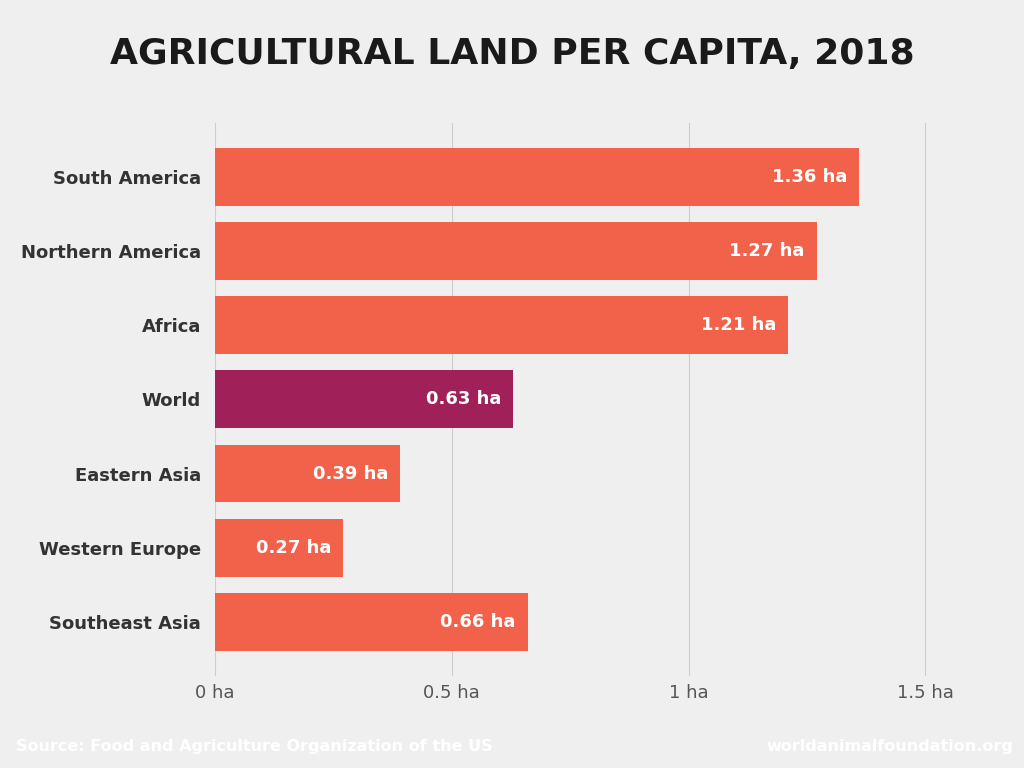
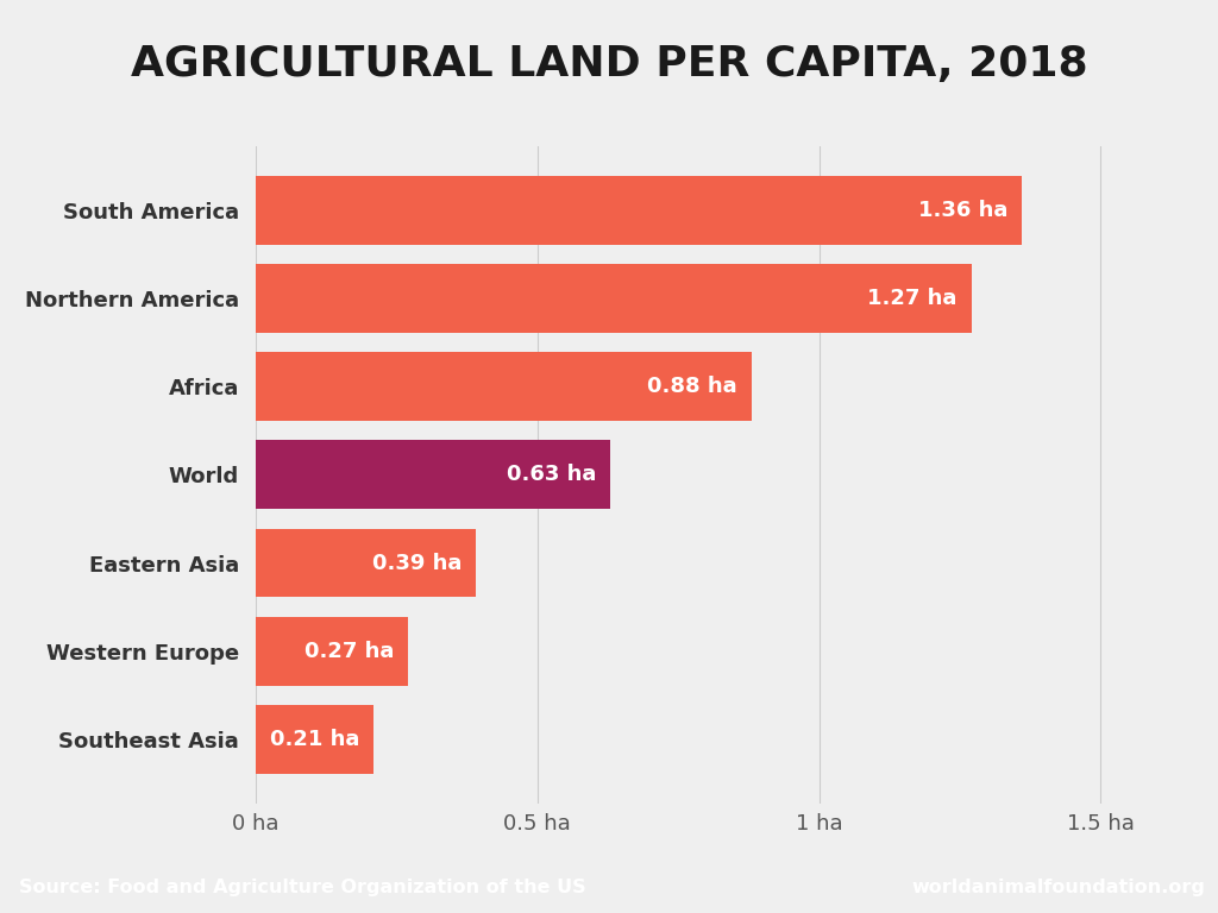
Africa: 1.21 -> 0.88
Southeast Asia: 0.66 -> 0.21
